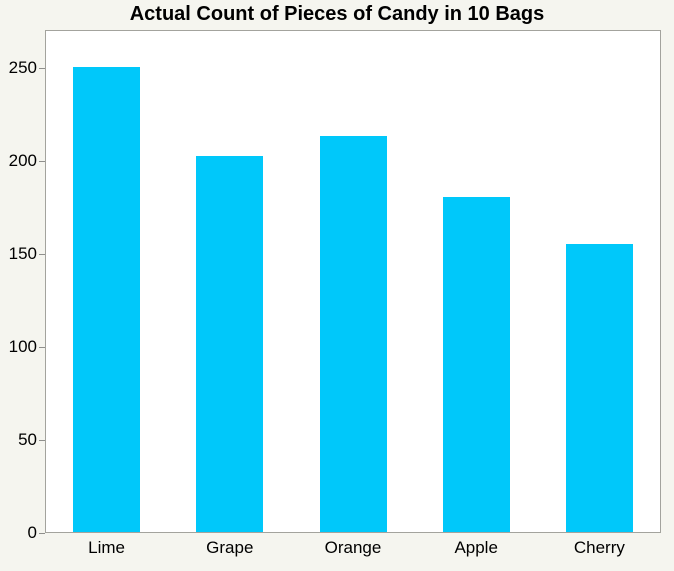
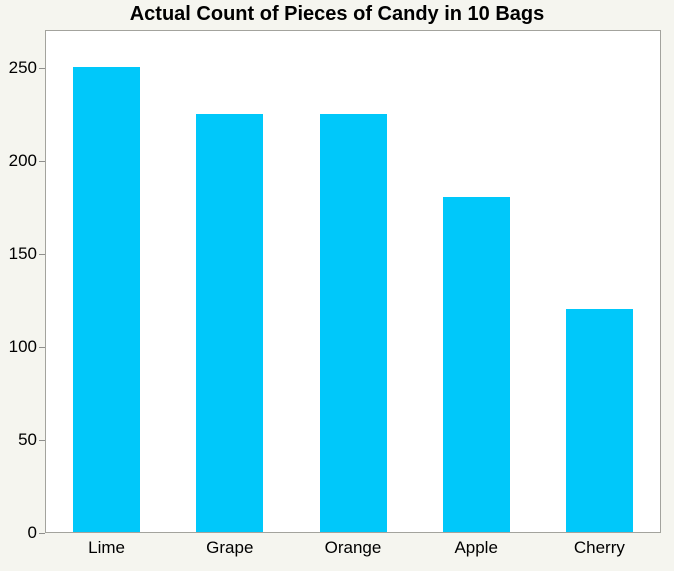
Grape: 202 -> 225
Orange: 213 -> 225
Cherry: 155 -> 120
